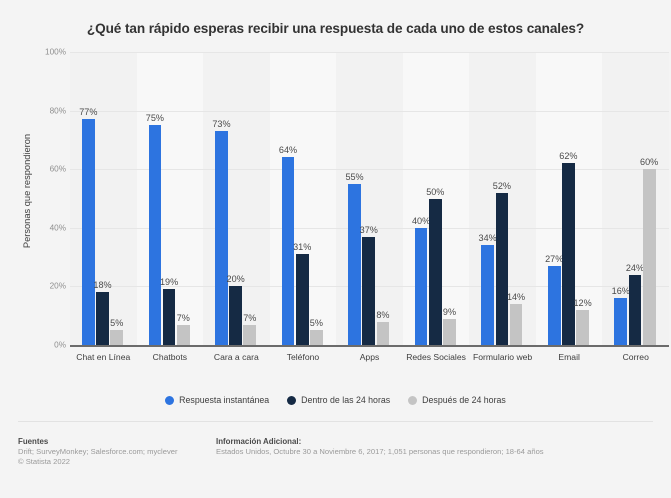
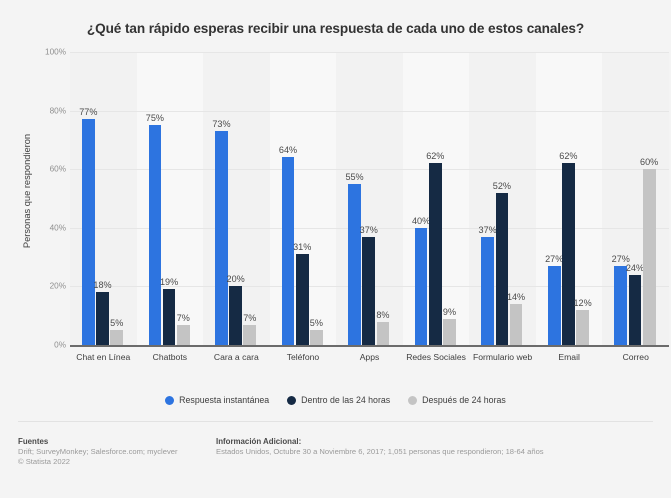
Dentro de las 24 horas/Redes Sociales: 50% -> 62%
Respuesta instantánea/Formulario web: 34% -> 37%
Respuesta instantánea/Correo: 16% -> 27%
